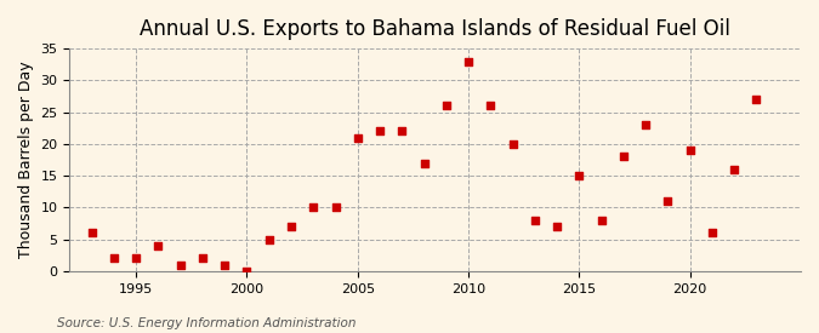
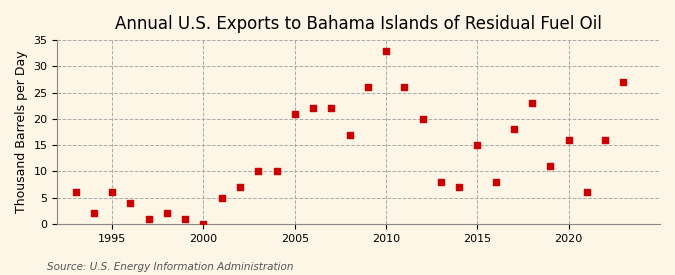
1995: 2 -> 6
2020: 19 -> 16
